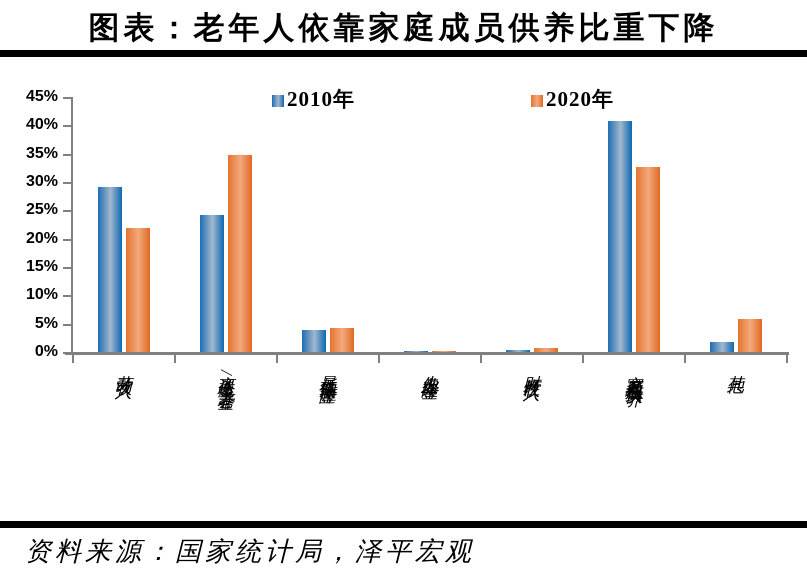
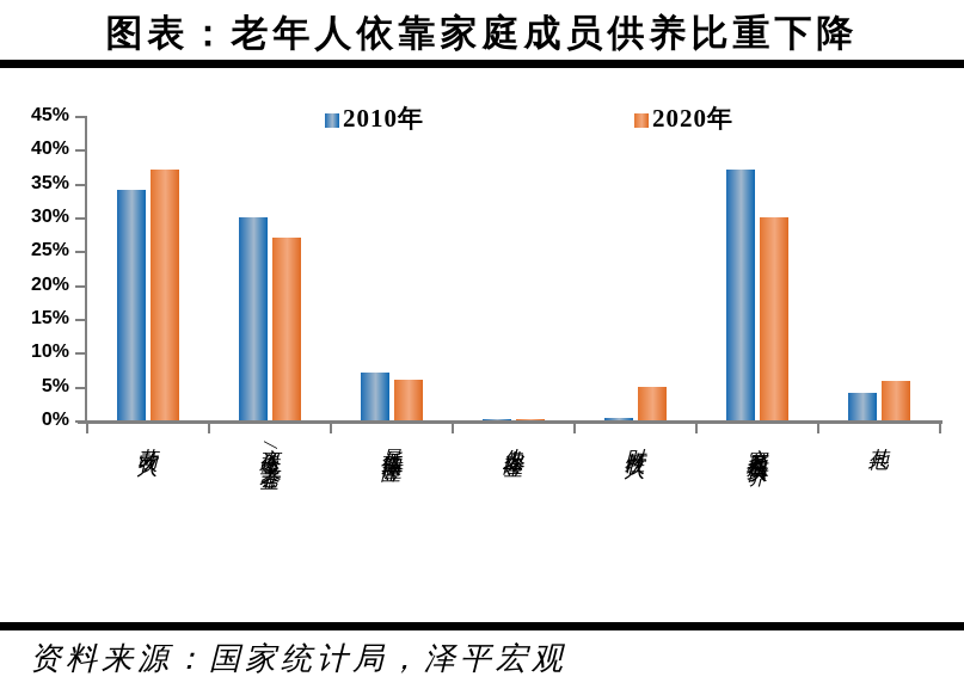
2010年/劳动收入: 29% -> 34%
2020年/劳动收入: 22% -> 37%
2010年/离退休金/养老金: 24% -> 30%
2020年/离退休金/养老金: 35% -> 27%
2010年/最低生活保障金: 4% -> 7%
2020年/最低生活保障金: 4% -> 6%
2020年/财产性收入: 1% -> 5%
2010年/家庭其他成员供养: 41% -> 37%
2020年/家庭其他成员供养: 33% -> 30%
2010年/其他: 2% -> 4%
